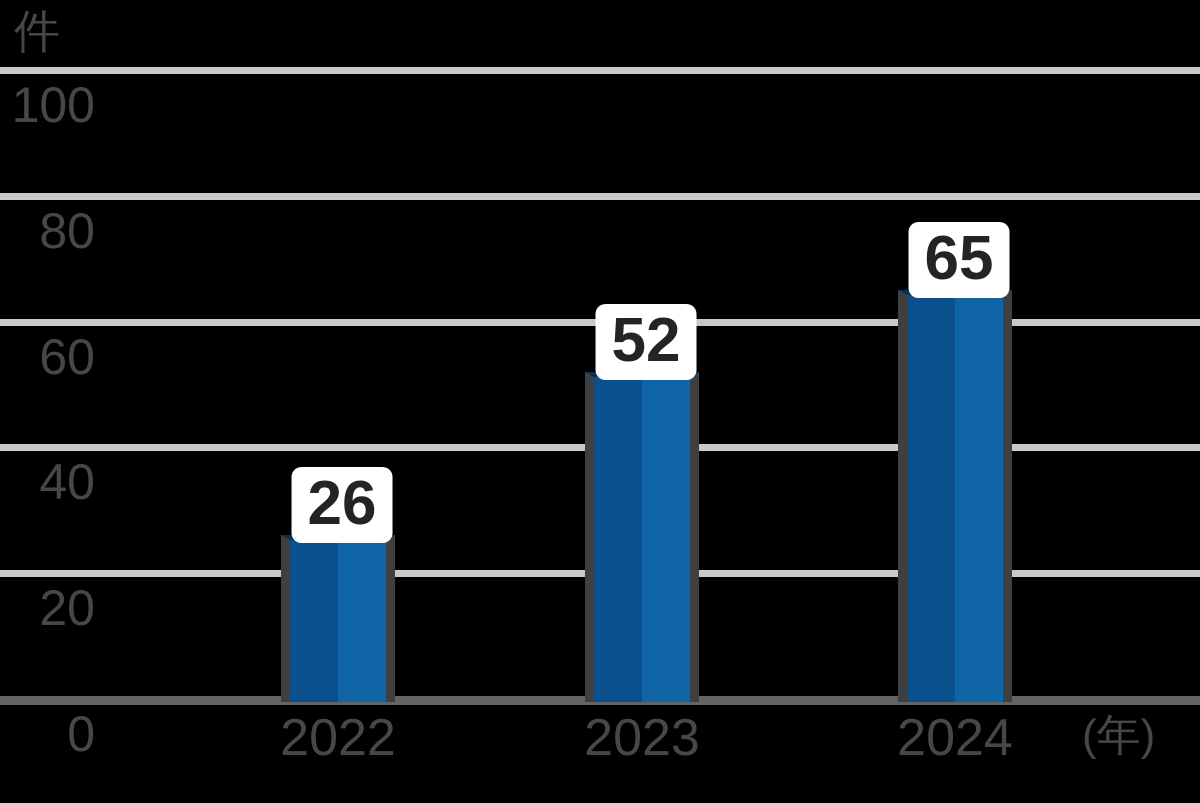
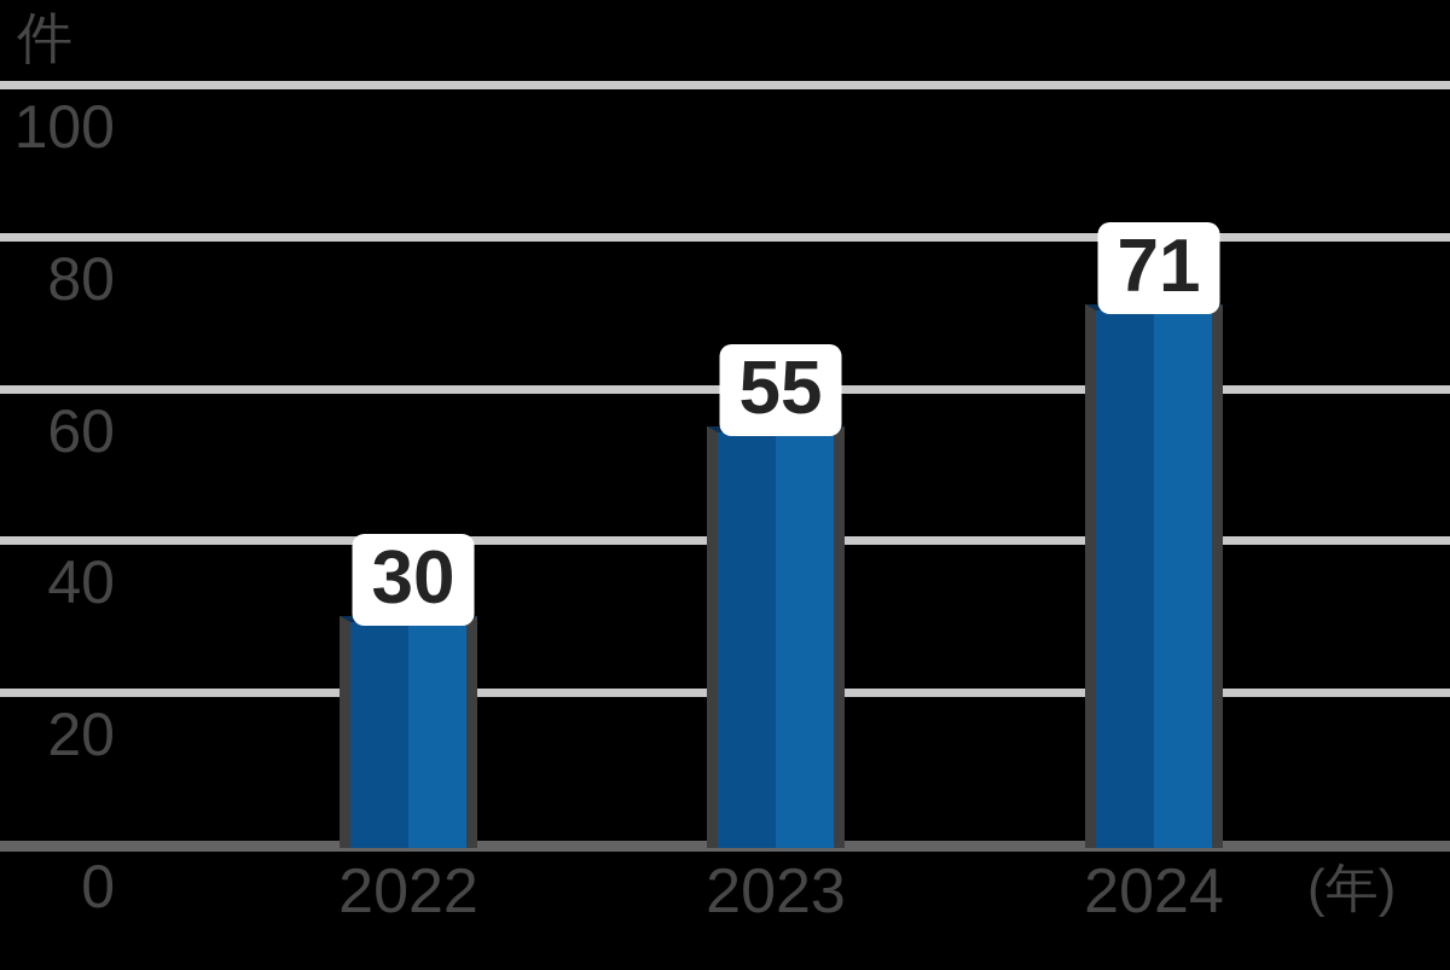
2022: 26 -> 30
2023: 52 -> 55
2024: 65 -> 71
